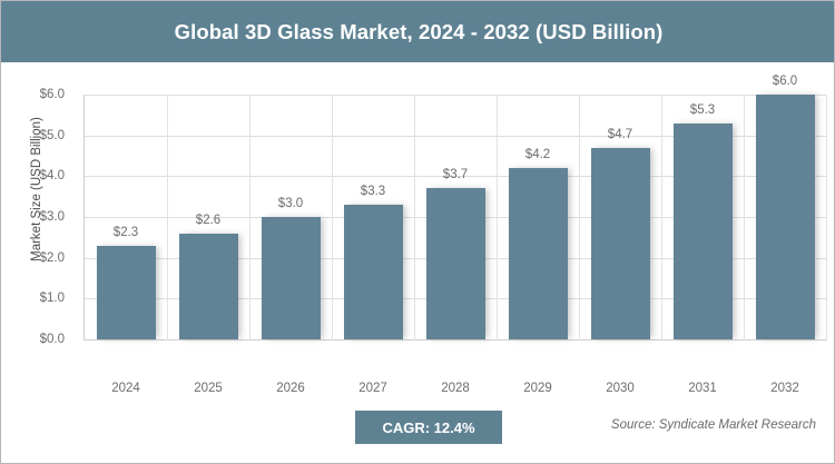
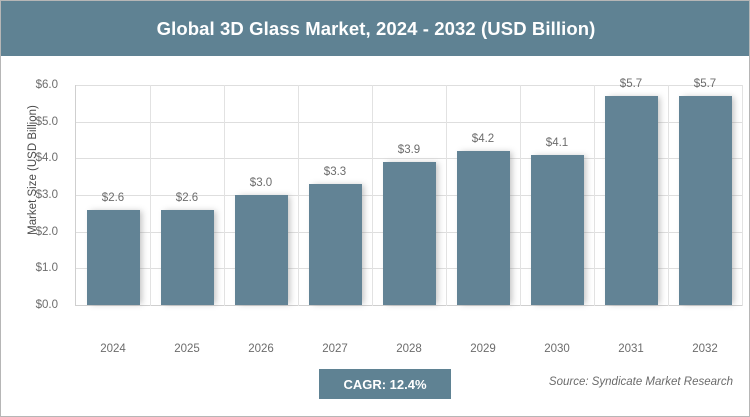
2024: $2.3 -> $2.6
2028: $3.7 -> $3.9
2030: $4.7 -> $4.1
2031: $5.3 -> $5.7
2032: $6.0 -> $5.7
